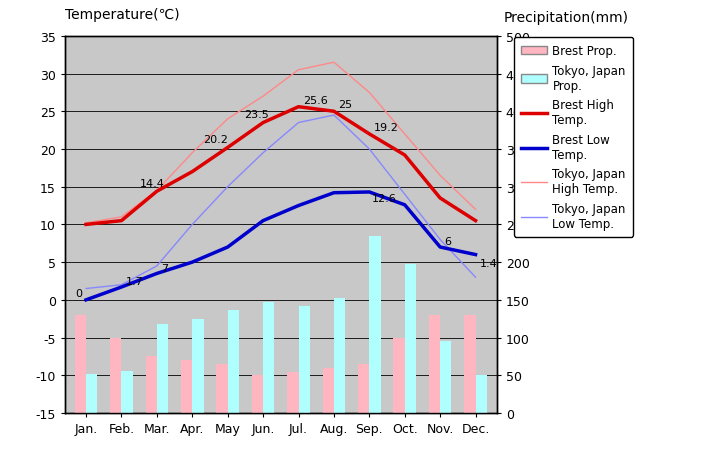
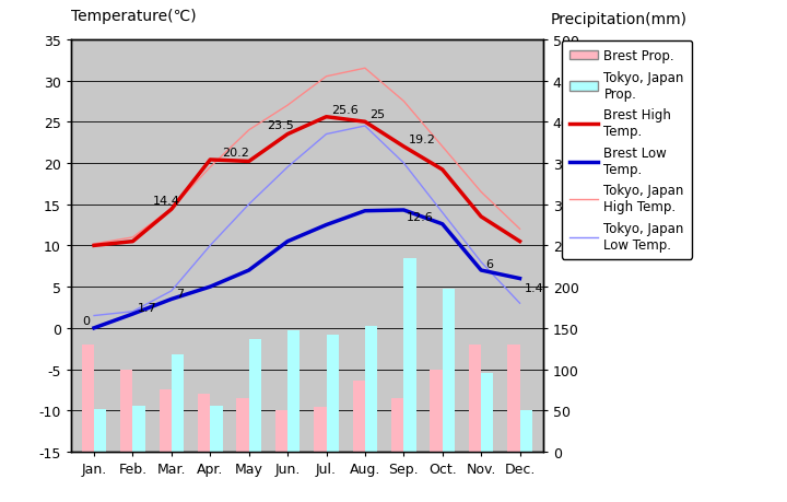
Brest High Temp./Apr.: 17.0 -> 20.4
Tokyo, Japan Prop./Apr.: 124 -> 56
Brest Prop./Aug.: 60 -> 86
